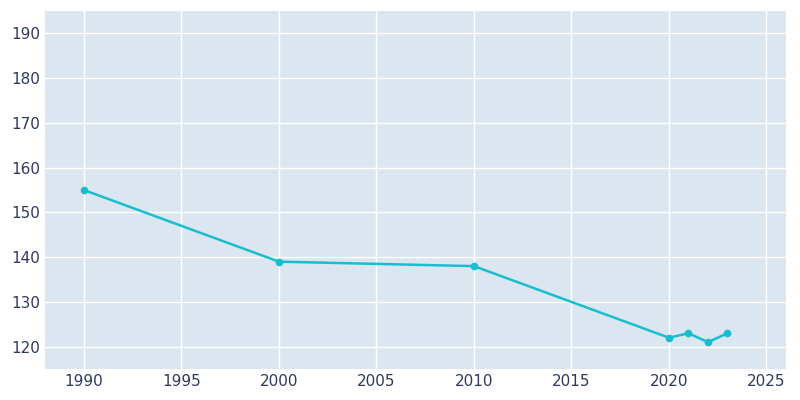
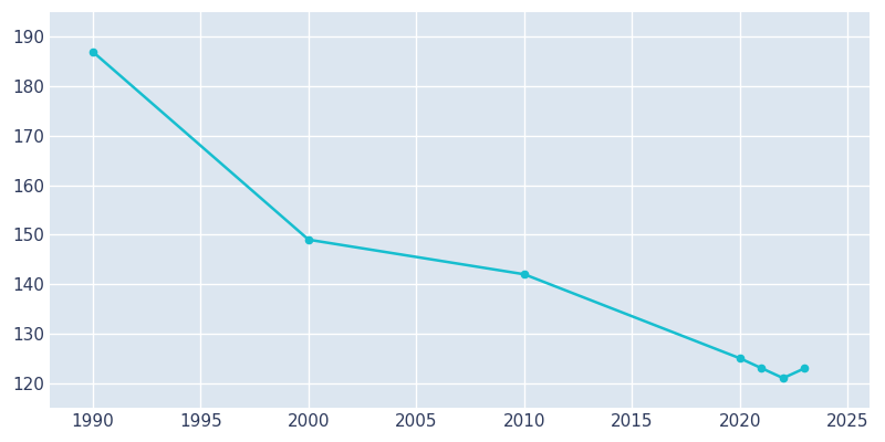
1990: 155 -> 187
2000: 139 -> 149
2010: 138 -> 142
2020: 122 -> 125
